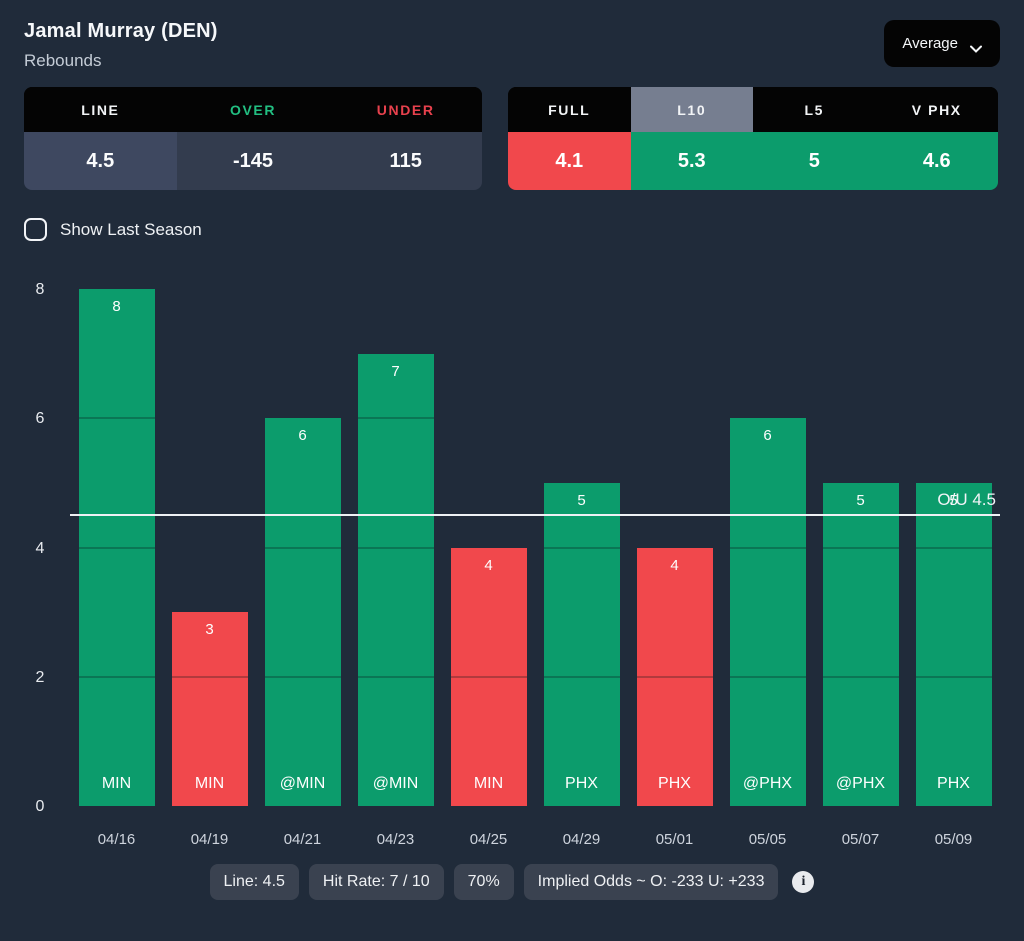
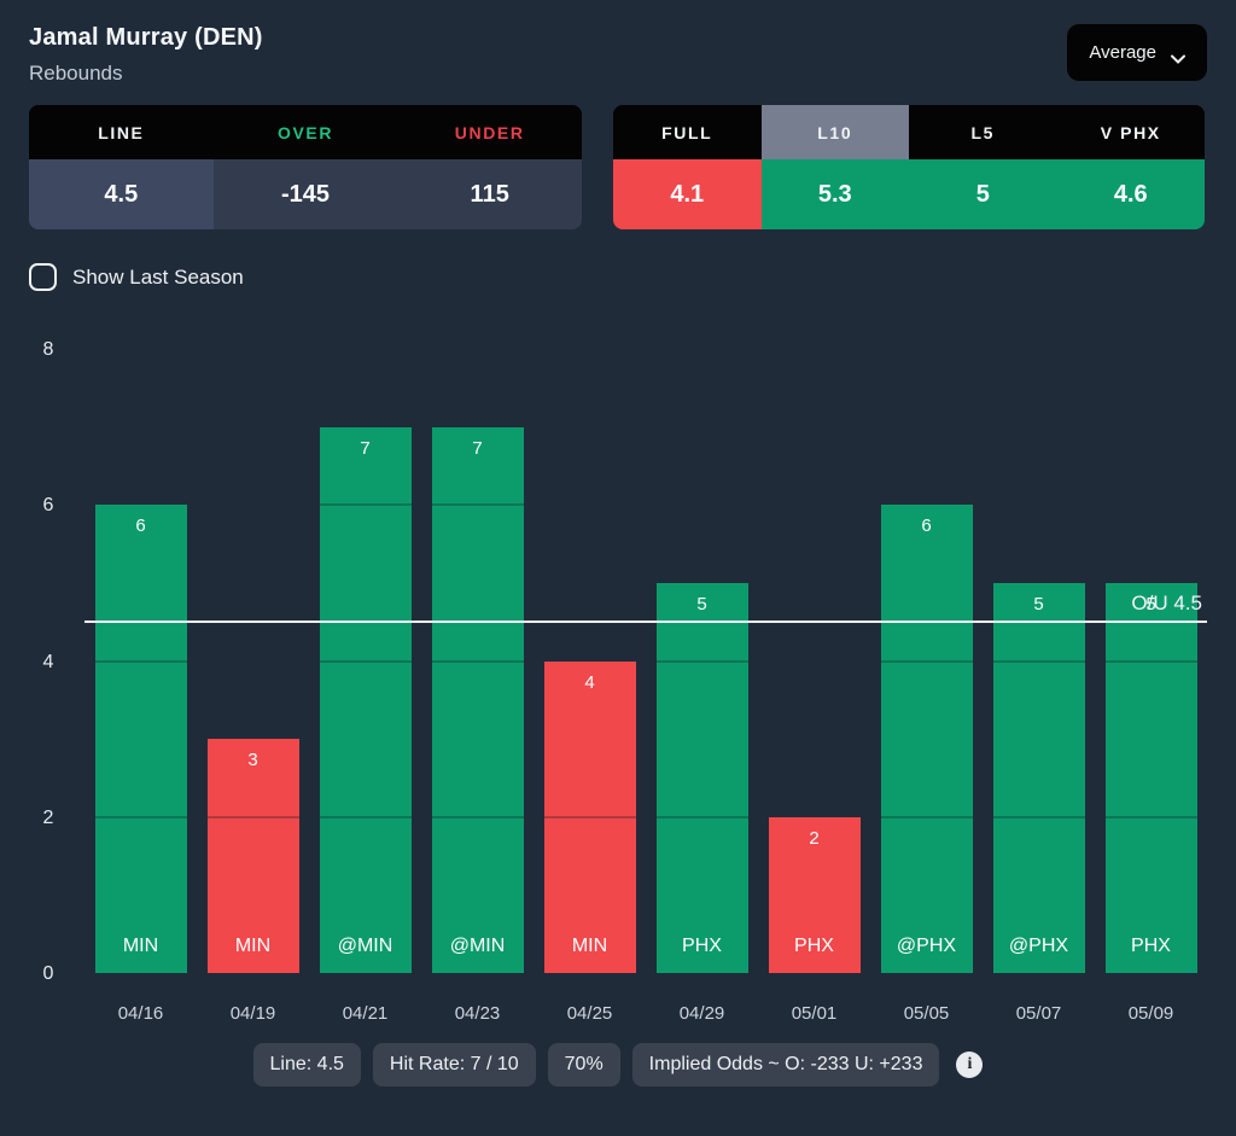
04/16: 8 -> 6
04/21: 6 -> 7
05/01: 4 -> 2
